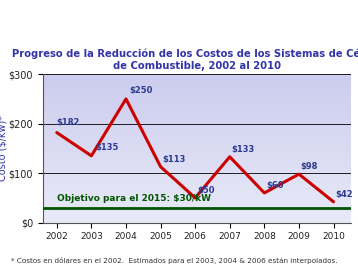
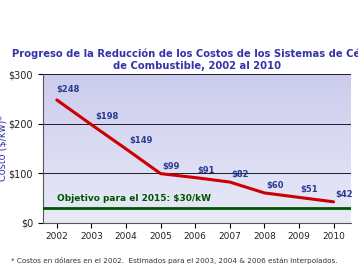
2002: $182 -> $248
2003: $135 -> $198
2004: $250 -> $149
2005: $113 -> $99
2006: $50 -> $91
2007: $133 -> $82
2009: $98 -> $51
